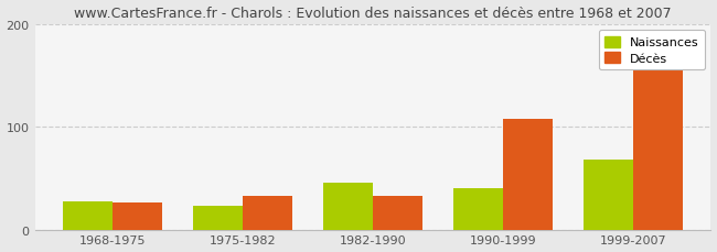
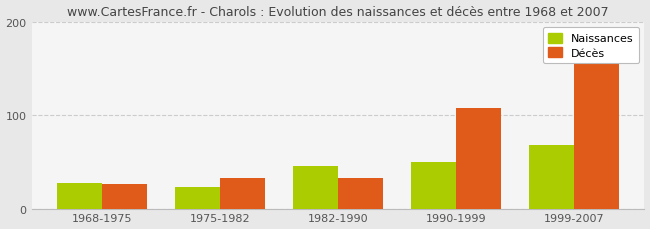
Naissances/1990-1999: 40 -> 50
